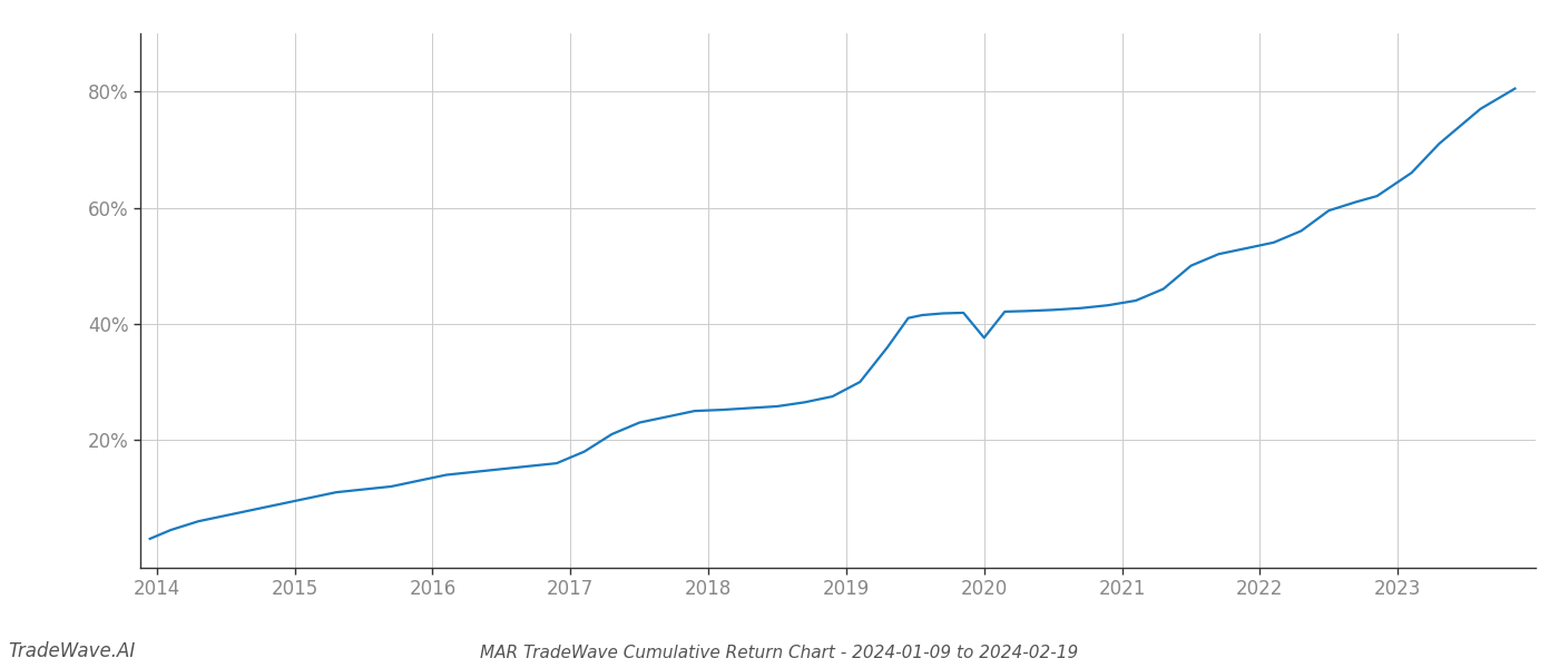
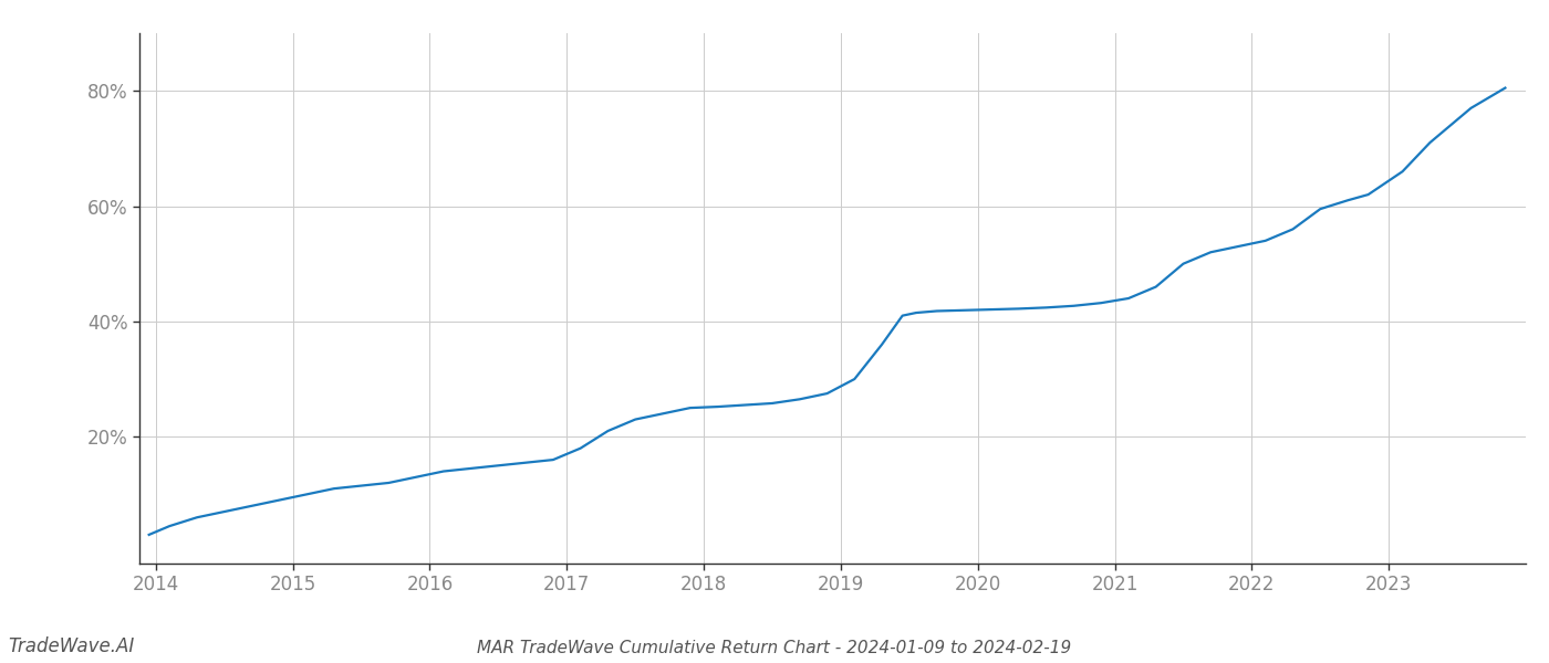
2020: 37.6% -> 42.0%
